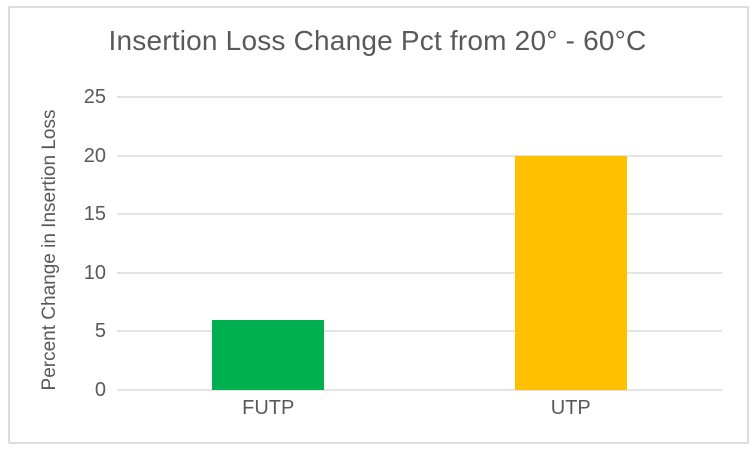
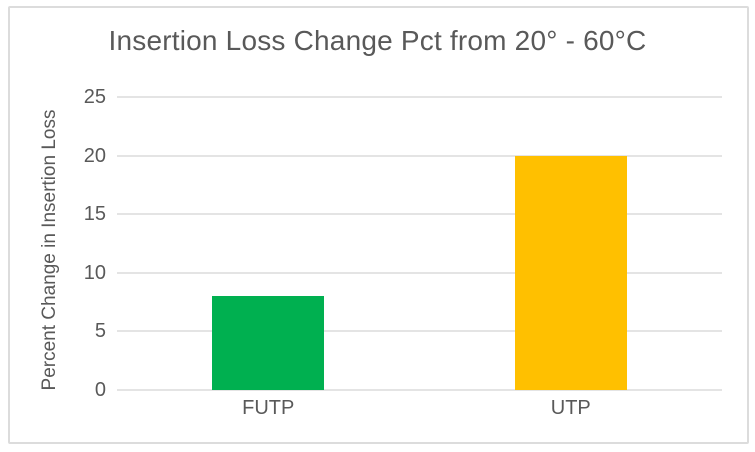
FUTP: 6 -> 8
